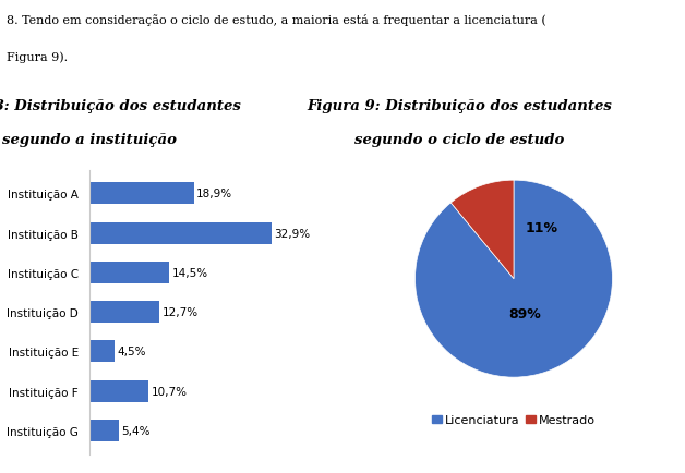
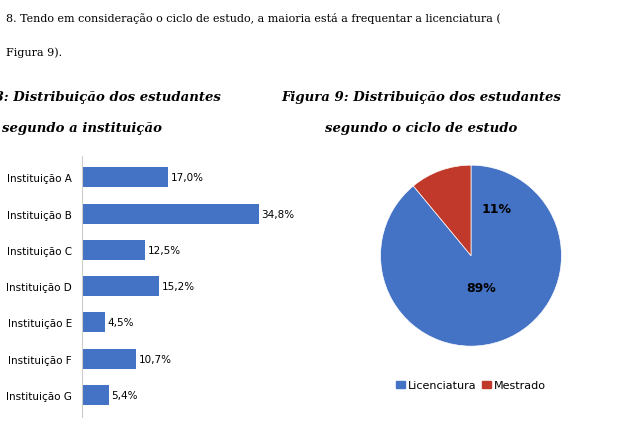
Instituição A: 18,9% -> 17,0%
Instituição B: 32,9% -> 34,8%
Instituição C: 14,5% -> 12,5%
Instituição D: 12,7% -> 15,2%
